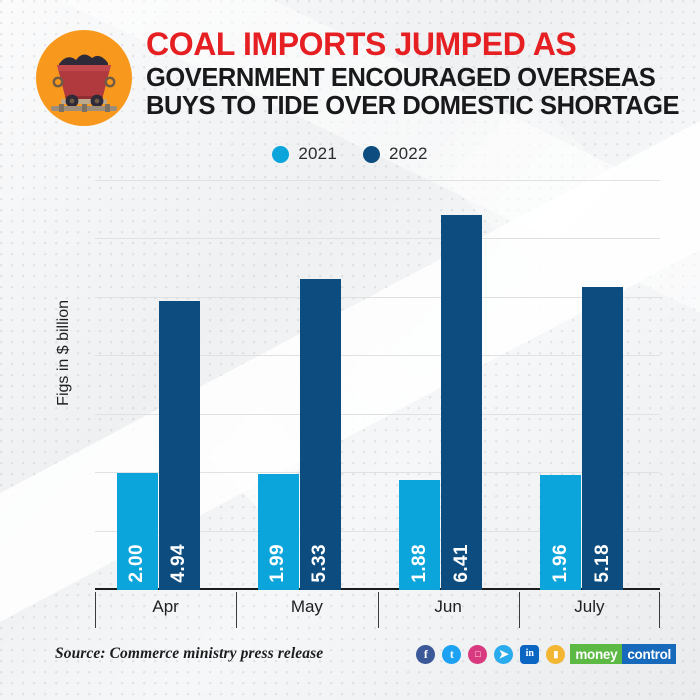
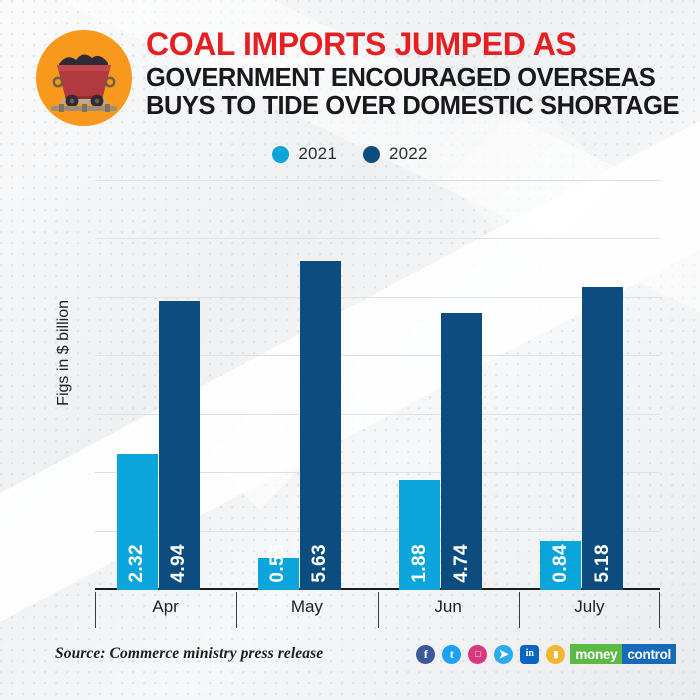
2021/Apr: 2.00 -> 2.32
2021/May: 1.99 -> 0.55
2022/May: 5.33 -> 5.63
2022/Jun: 6.41 -> 4.74
2021/July: 1.96 -> 0.84
